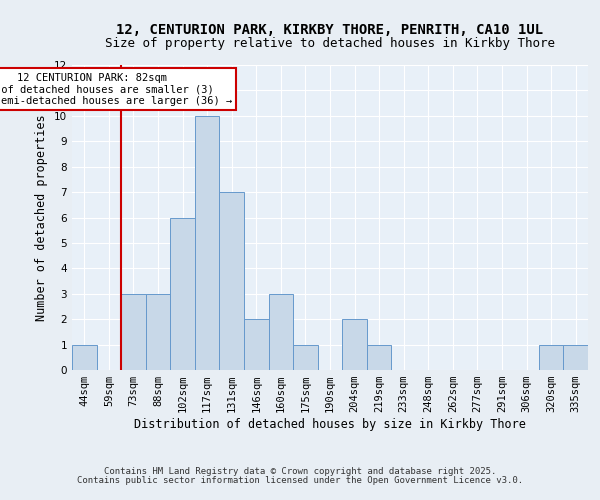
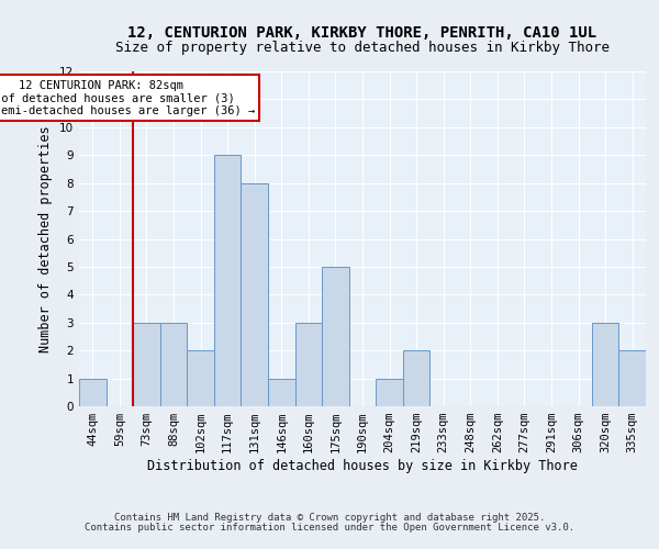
102sqm: 6 -> 2
117sqm: 10 -> 9
131sqm: 7 -> 8
146sqm: 2 -> 1
175sqm: 1 -> 5
204sqm: 2 -> 1
219sqm: 1 -> 2
320sqm: 1 -> 3
335sqm: 1 -> 2
